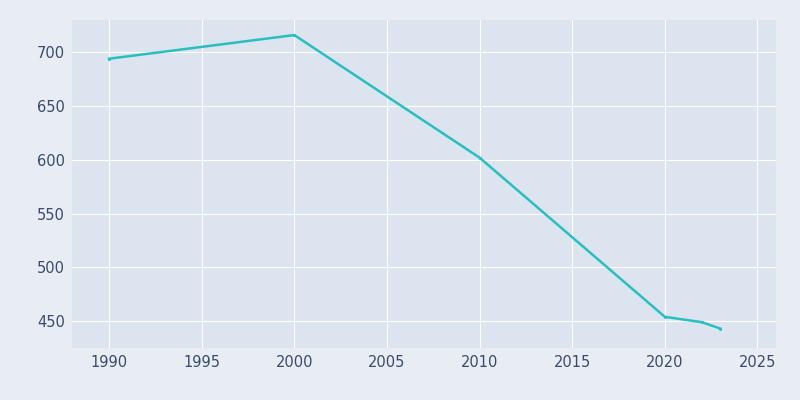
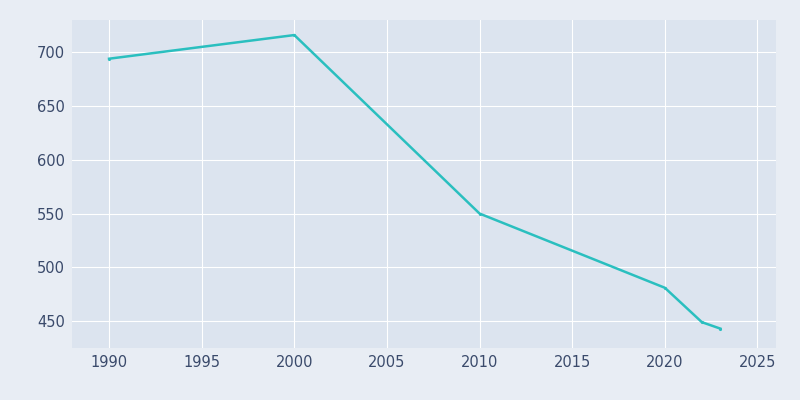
2010: 602 -> 550
2020: 454 -> 481
